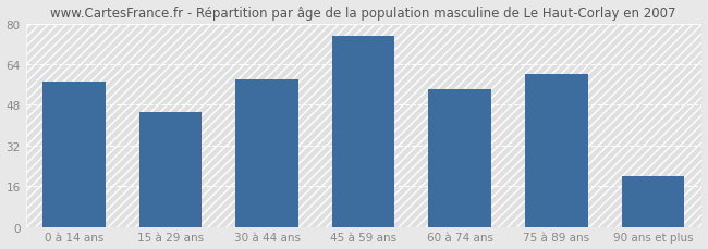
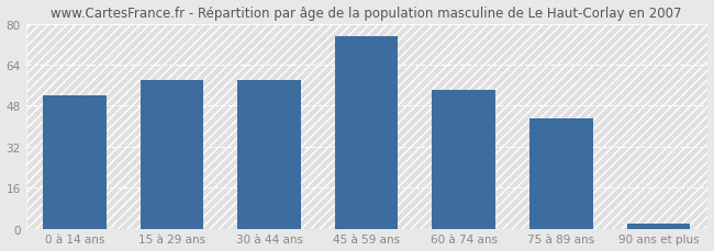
0 à 14 ans: 57 -> 52
15 à 29 ans: 45 -> 58
75 à 89 ans: 60 -> 43
90 ans et plus: 20 -> 2
